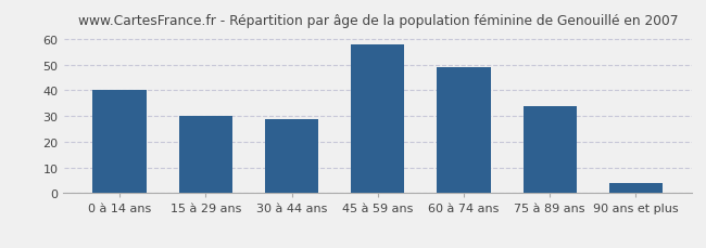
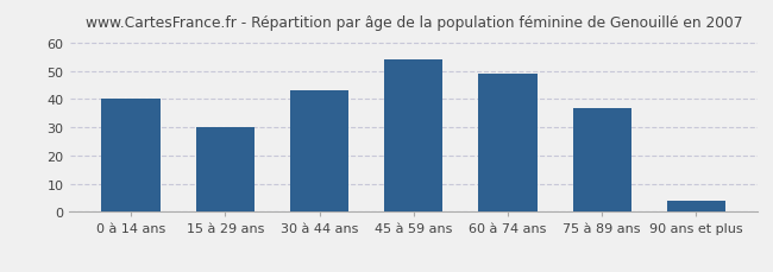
30 à 44 ans: 29 -> 43
45 à 59 ans: 58 -> 54
75 à 89 ans: 34 -> 37
